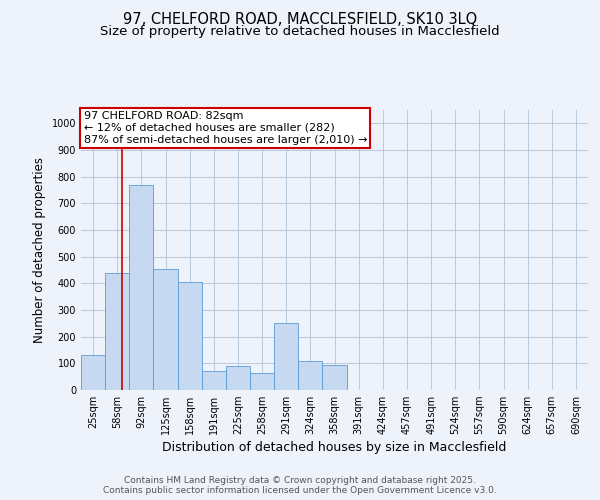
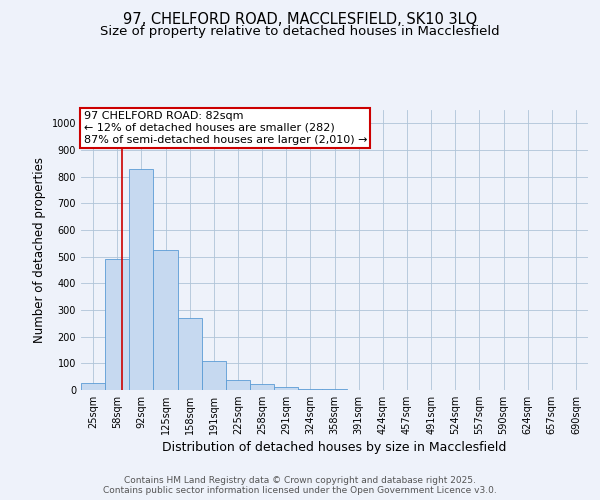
25sqm: 130 -> 28
58sqm: 440 -> 490
92sqm: 770 -> 830
125sqm: 455 -> 525
158sqm: 405 -> 270
191sqm: 70 -> 108
225sqm: 90 -> 37
258sqm: 65 -> 22
291sqm: 250 -> 10
324sqm: 110 -> 5
358sqm: 95 -> 5
